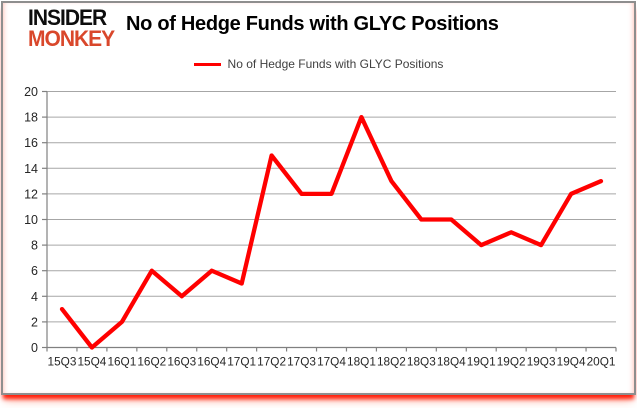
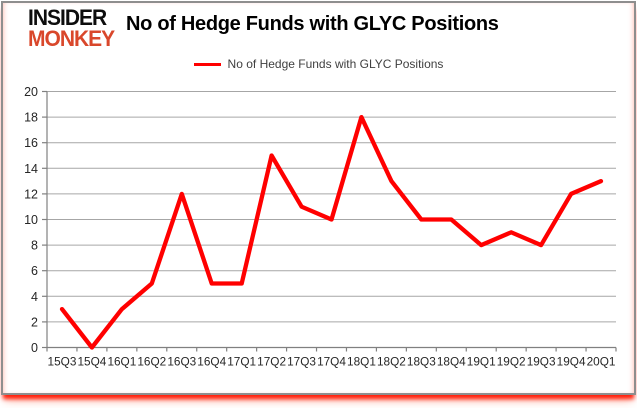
16Q1: 2 -> 3
16Q2: 6 -> 5
16Q3: 4 -> 12
16Q4: 6 -> 5
17Q3: 12 -> 11
17Q4: 12 -> 10
